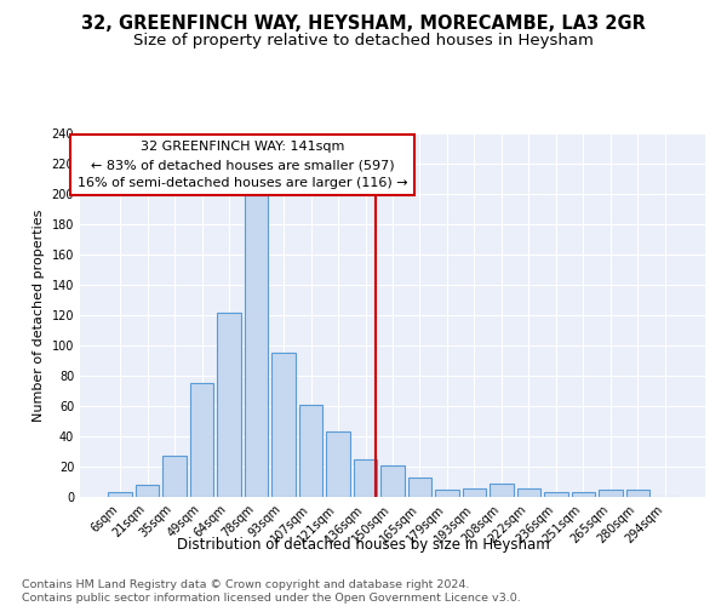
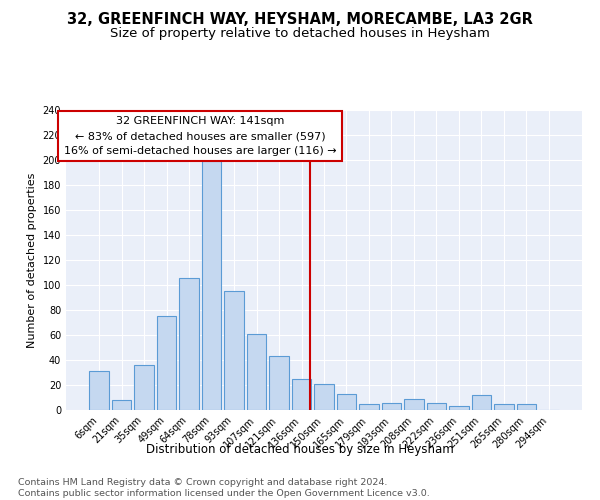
6sqm: 3 -> 31
35sqm: 27 -> 36
64sqm: 122 -> 106
251sqm: 3 -> 12
